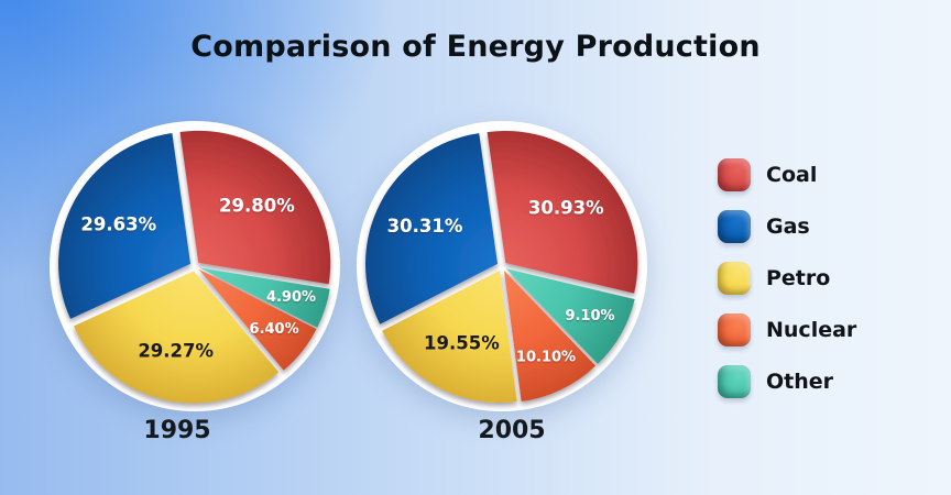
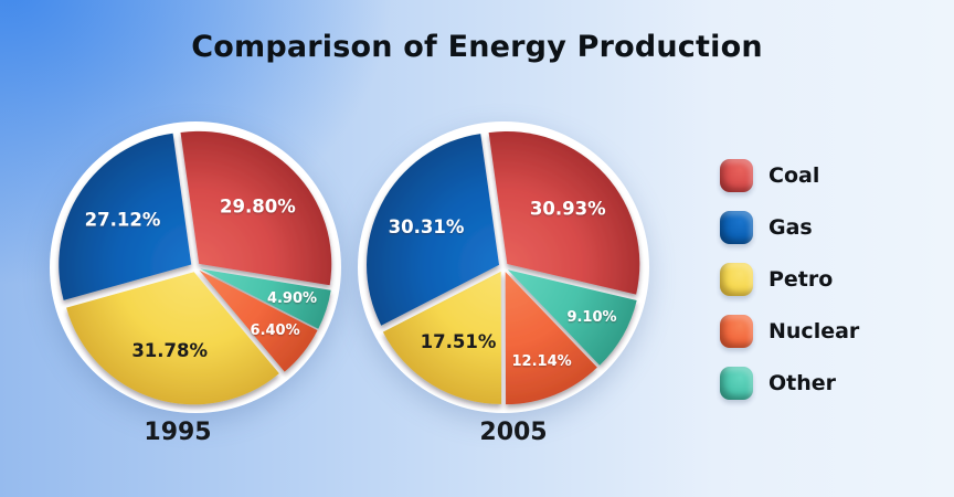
1995/Petro: 29.27% -> 31.78%
1995/Gas: 29.63% -> 27.12%
2005/Nuclear: 10.10% -> 12.14%
2005/Petro: 19.55% -> 17.51%
